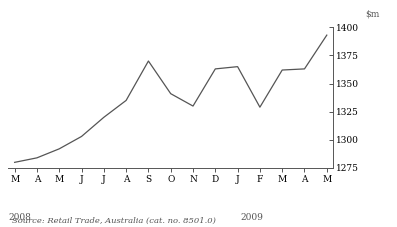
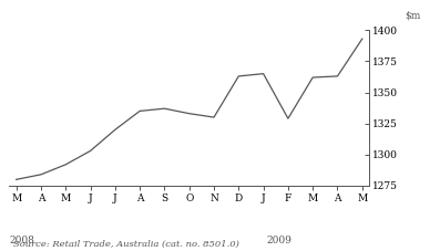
S: 1370 -> 1337
O: 1341 -> 1333
